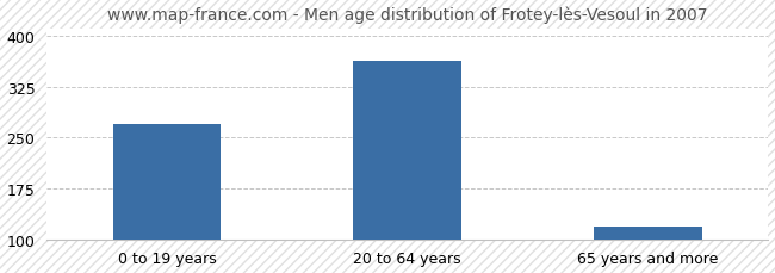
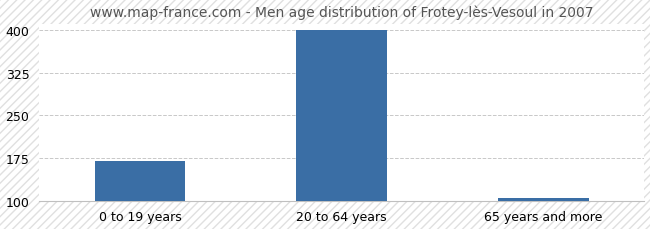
0 to 19 years: 270 -> 170
20 to 64 years: 364 -> 400
65 years and more: 118 -> 105
